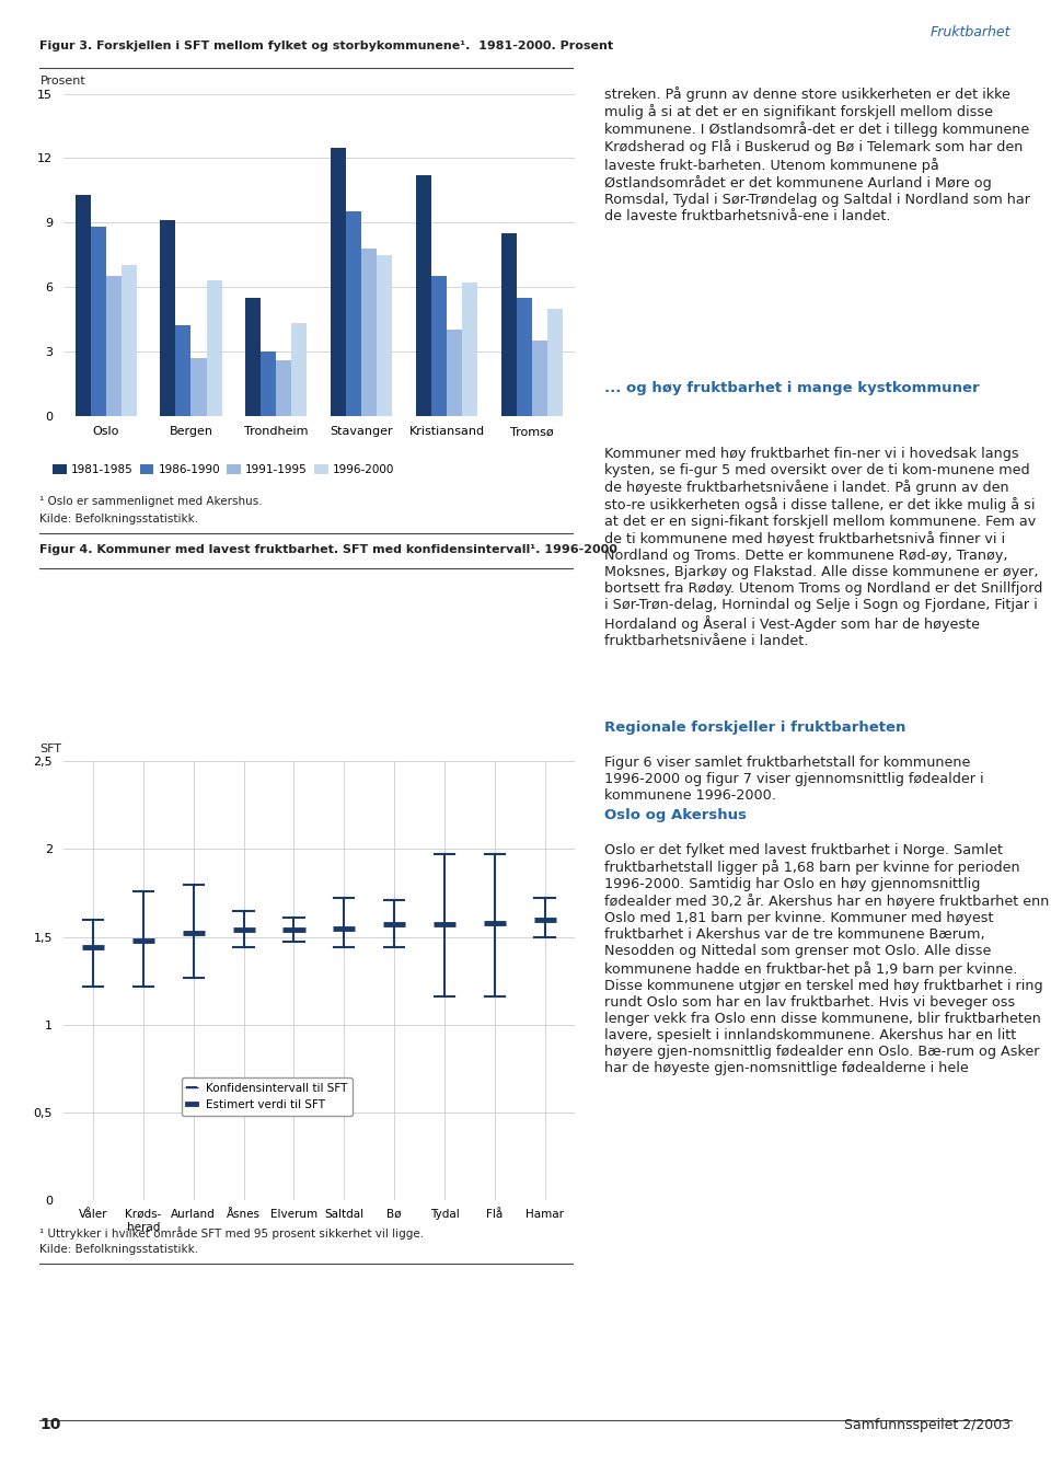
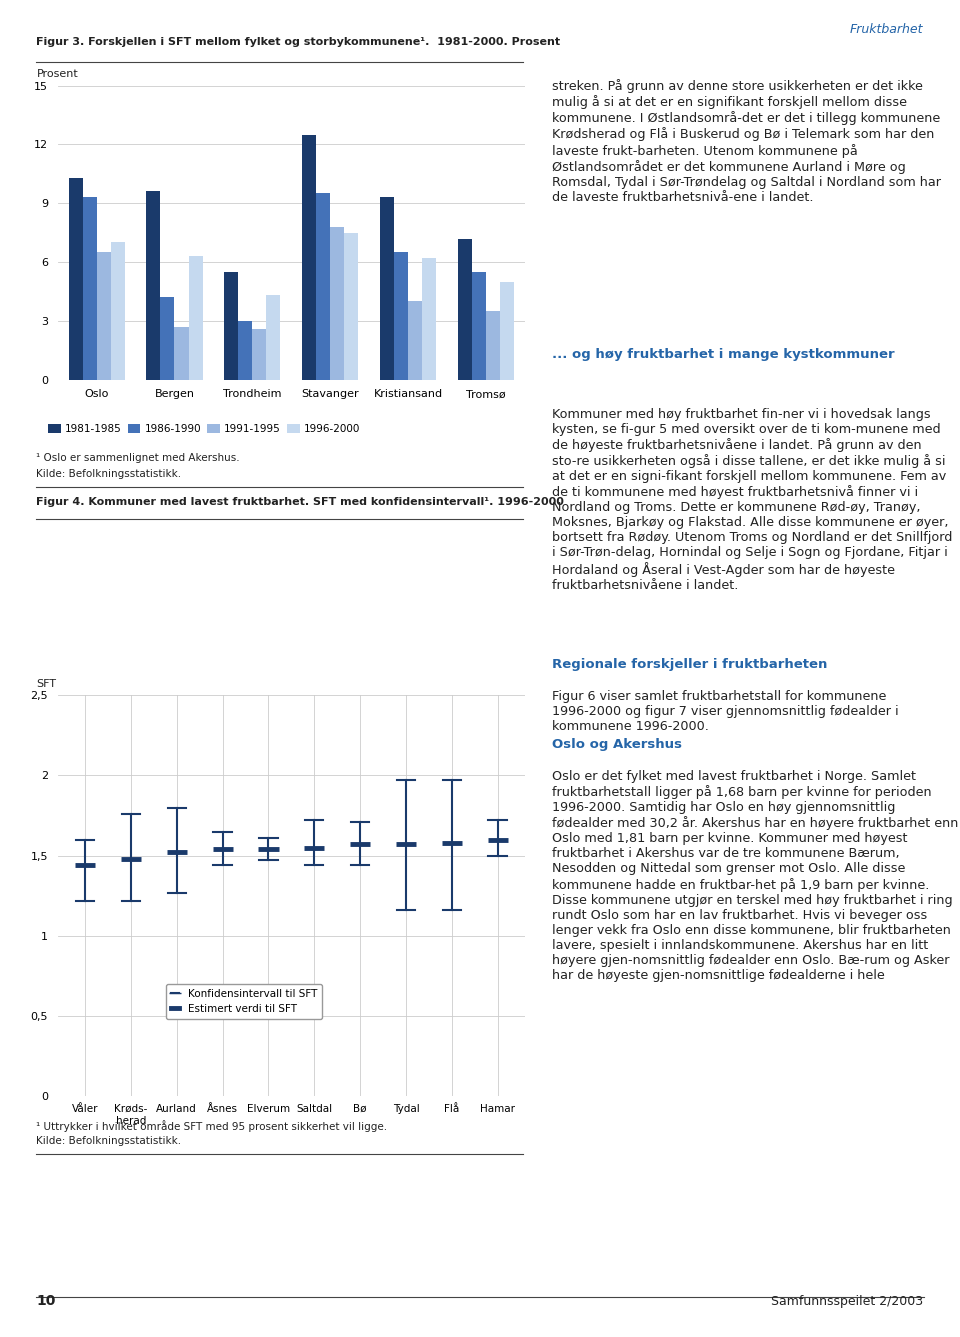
1986-1990/Oslo: 8.8 -> 9.3
1981-1985/Bergen: 9.1 -> 9.6
1981-1985/Kristiansand: 11.2 -> 9.3
1981-1985/Tromsø: 8.5 -> 7.2
